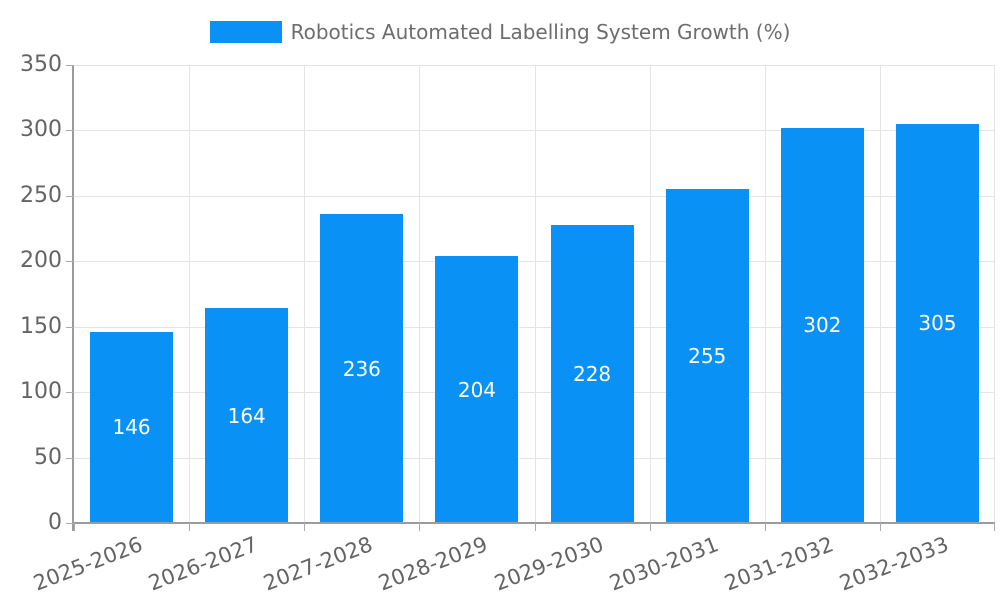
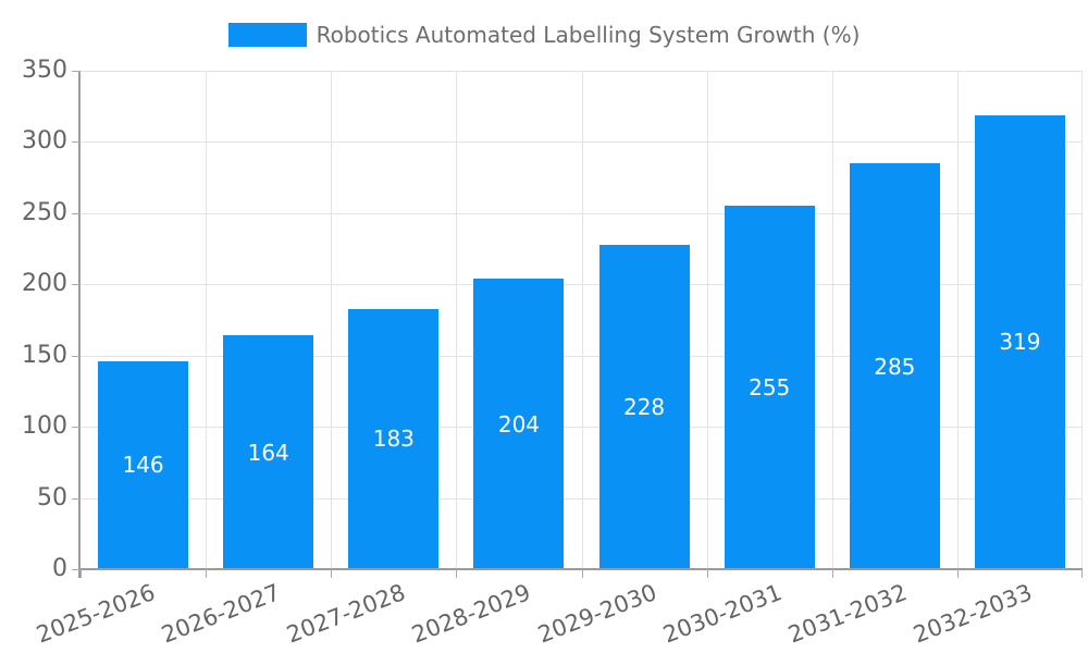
2027-2028: 236 -> 183
2031-2032: 302 -> 285
2032-2033: 305 -> 319
